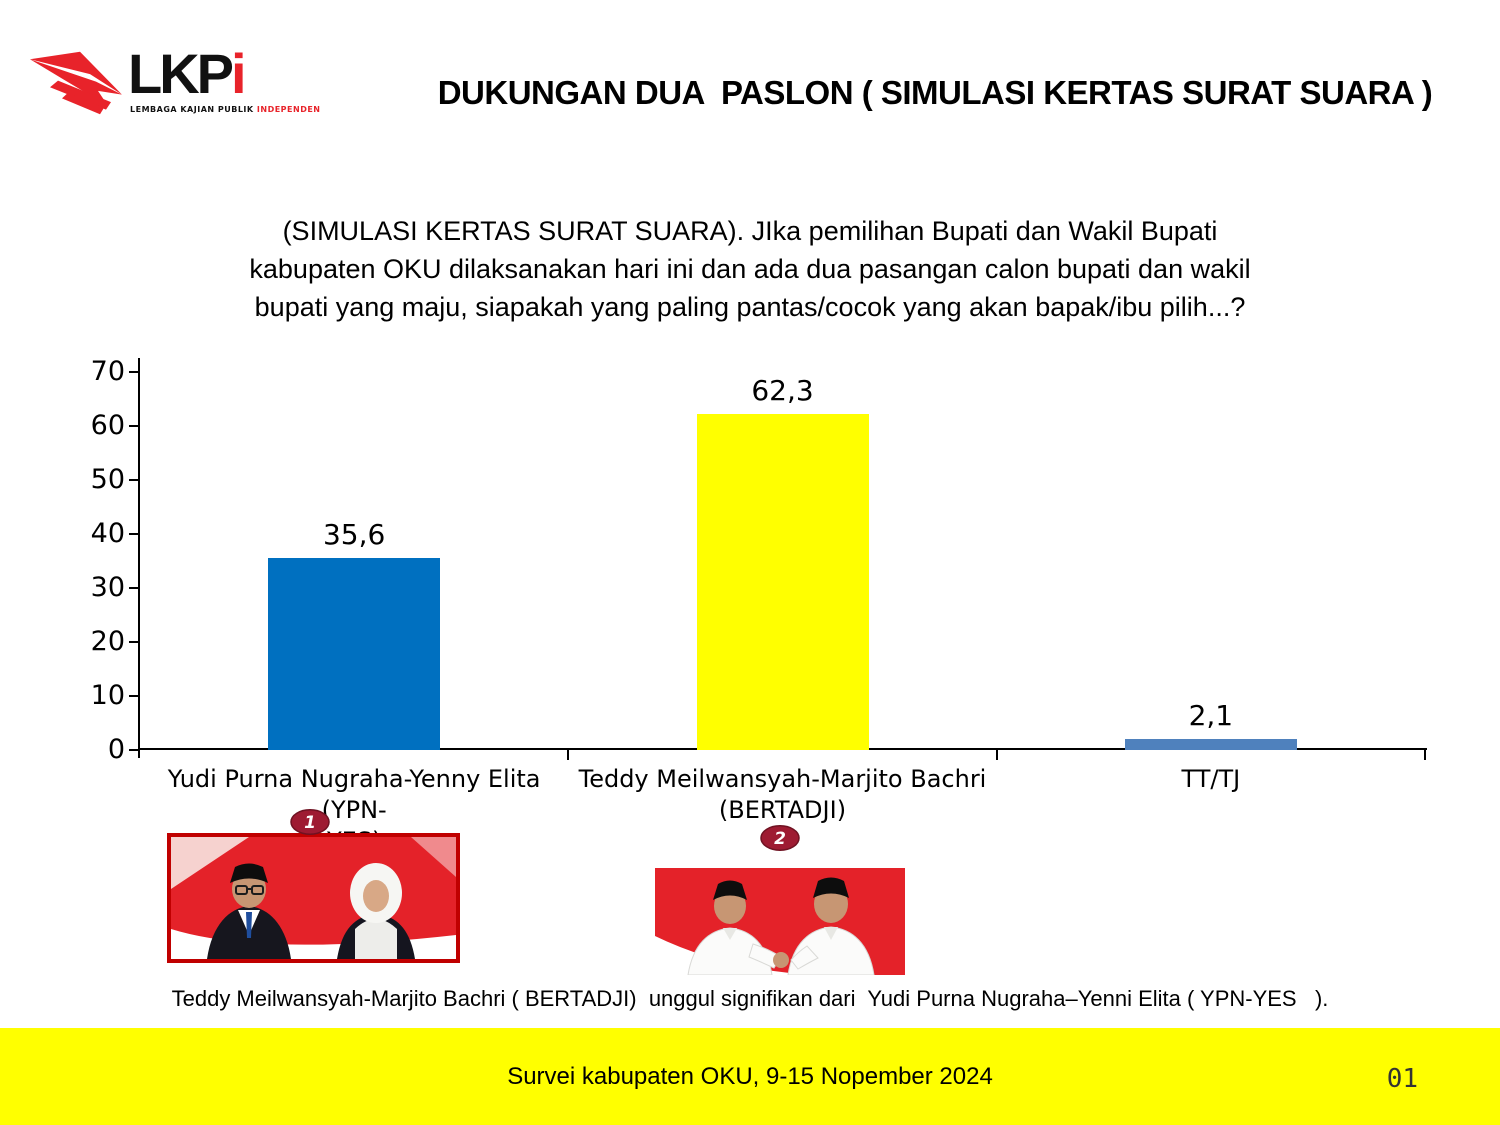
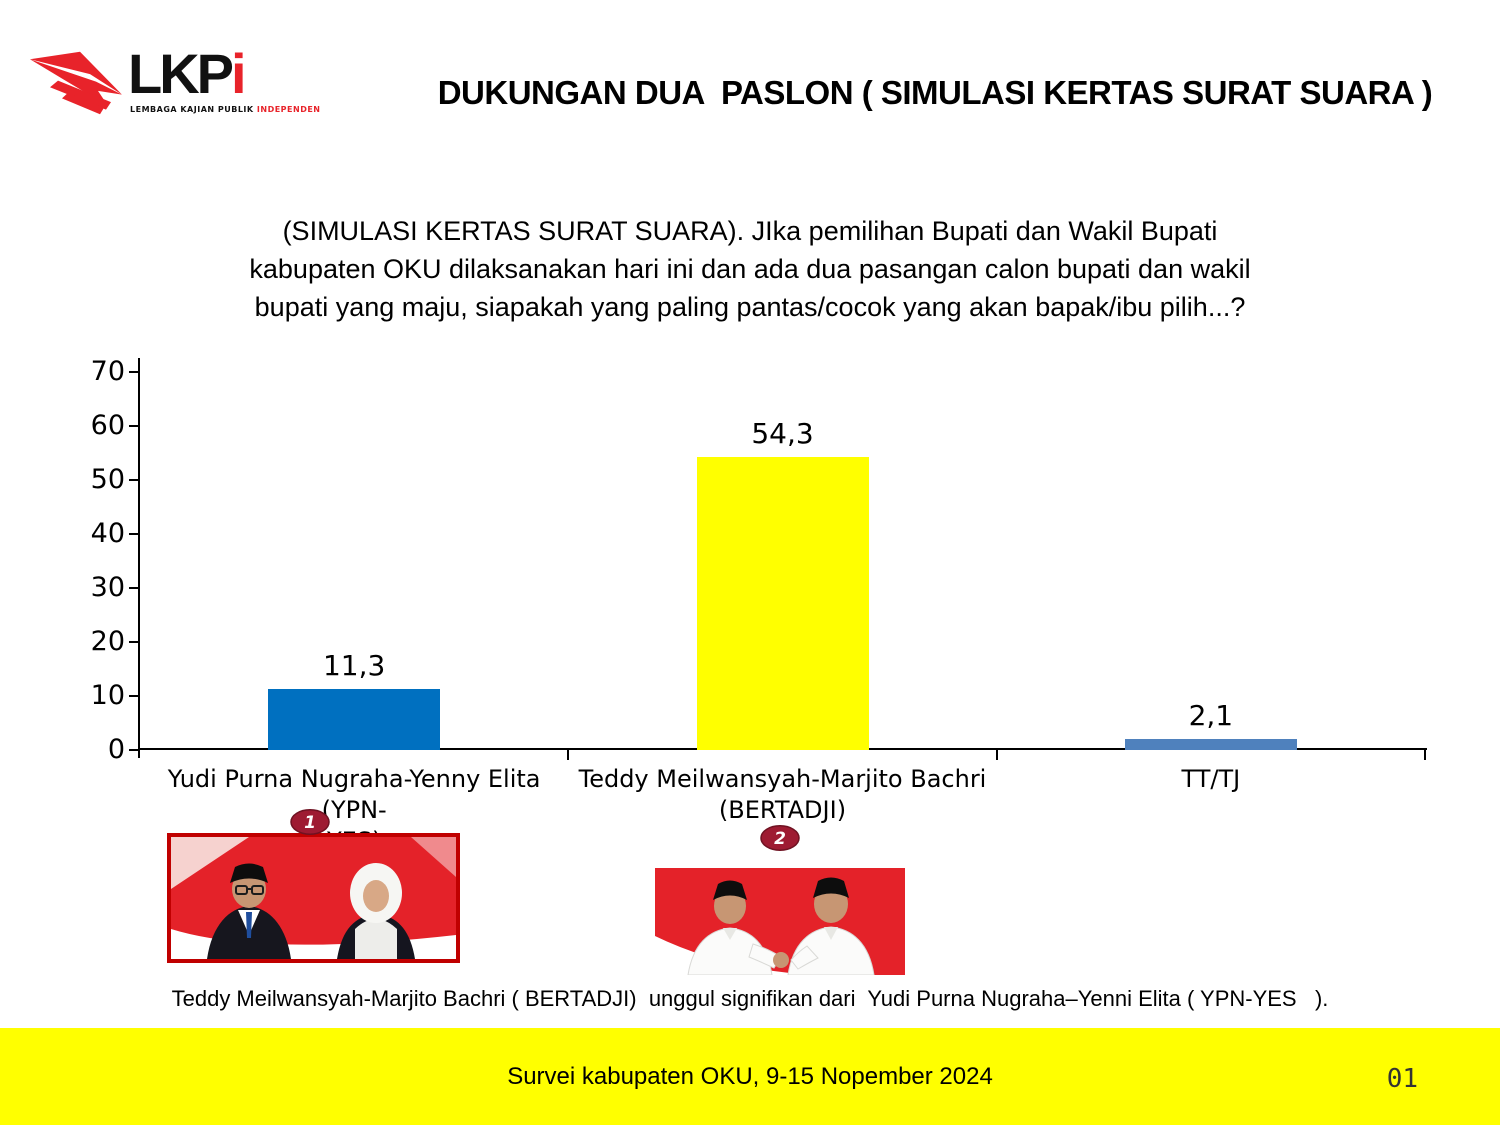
Yudi Purna Nugraha-Yenny Elita (YPN-YES): 35,6 -> 11,3
Teddy Meilwansyah-Marjito Bachri (BERTADJI): 62,3 -> 54,3
